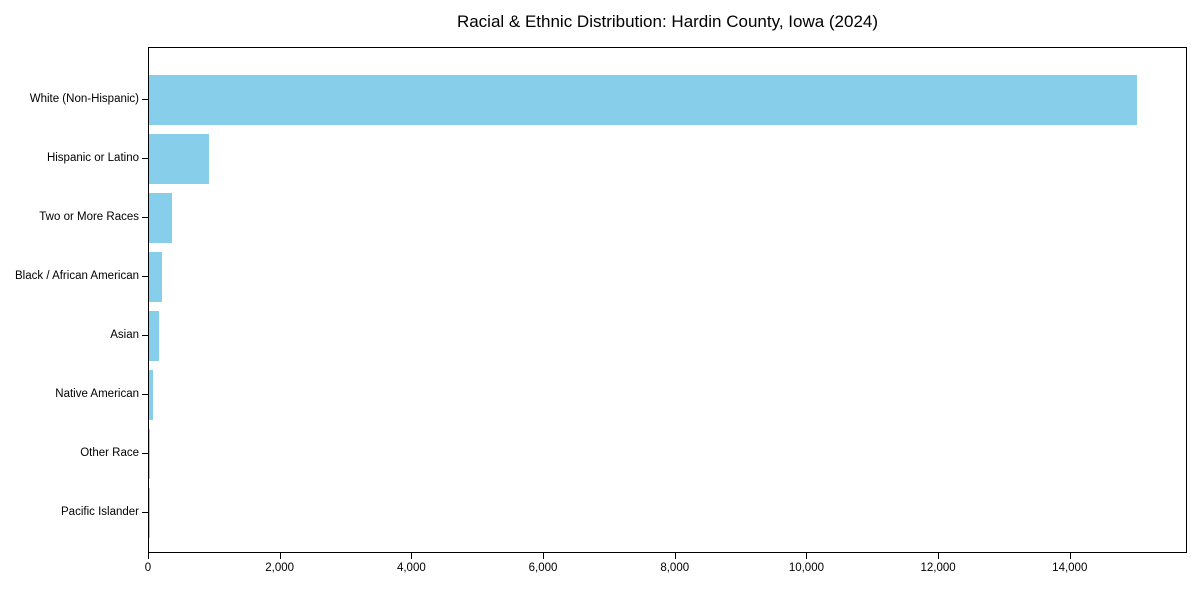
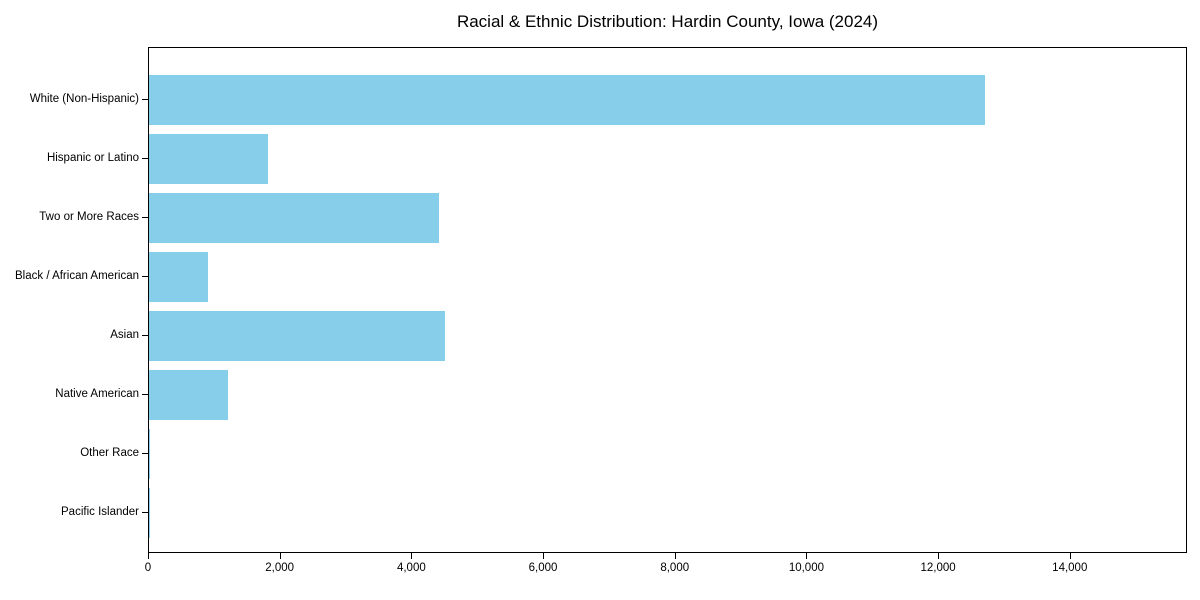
White (Non-Hispanic): 15000 -> 12700
Hispanic or Latino: 900 -> 1800
Two or More Races: 400 -> 4400
Black / African American: 200 -> 900
Asian: 200 -> 4500
Native American: 100 -> 1200
